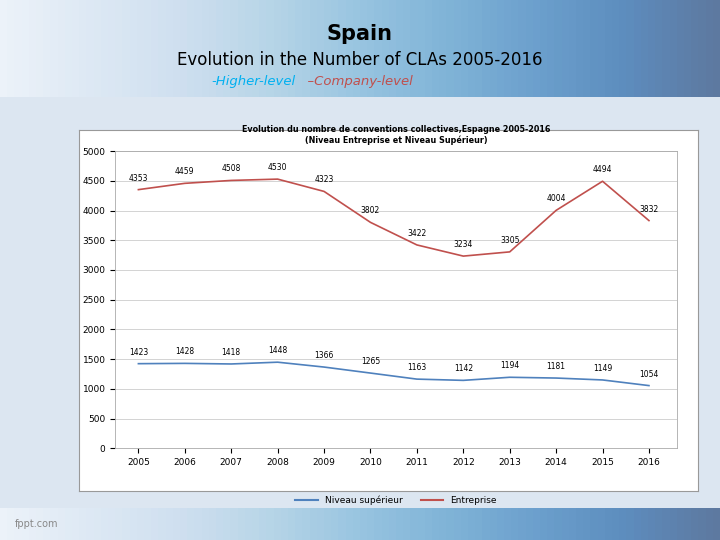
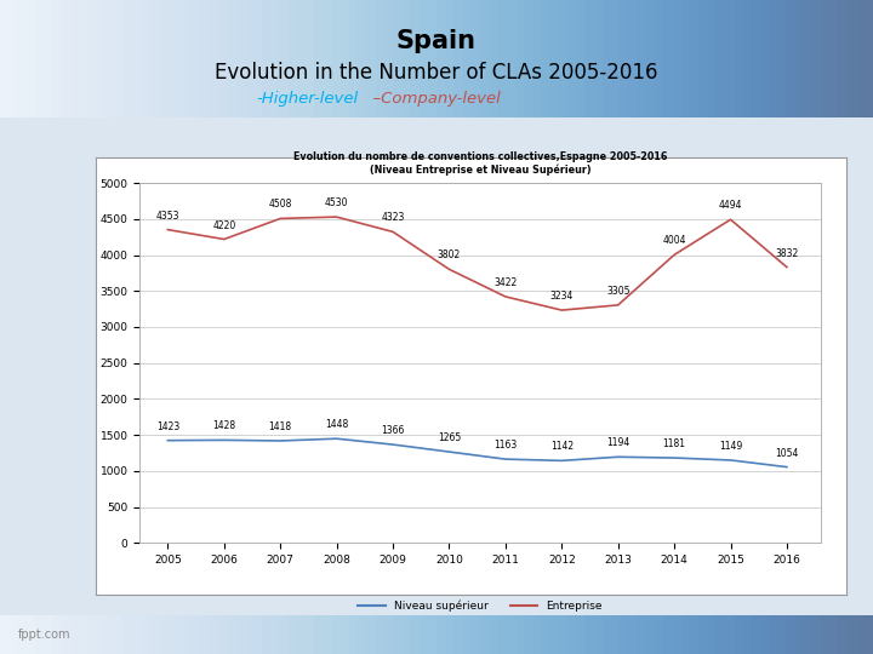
Entreprise/2006: 4459 -> 4220
